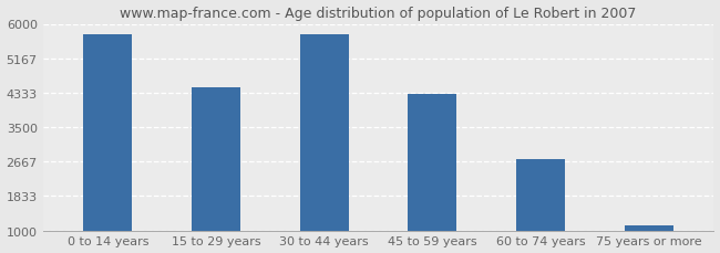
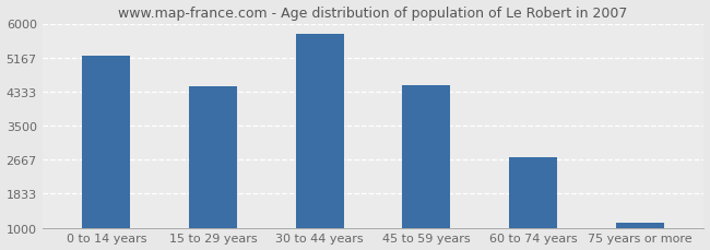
0 to 14 years: 5750 -> 5220
45 to 59 years: 4300 -> 4500
